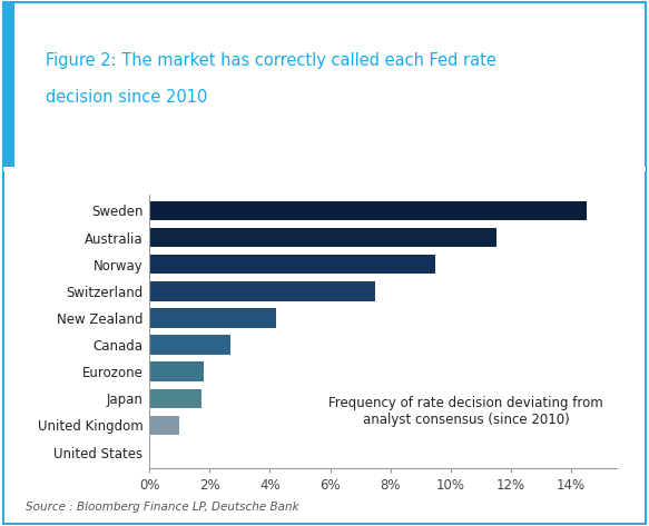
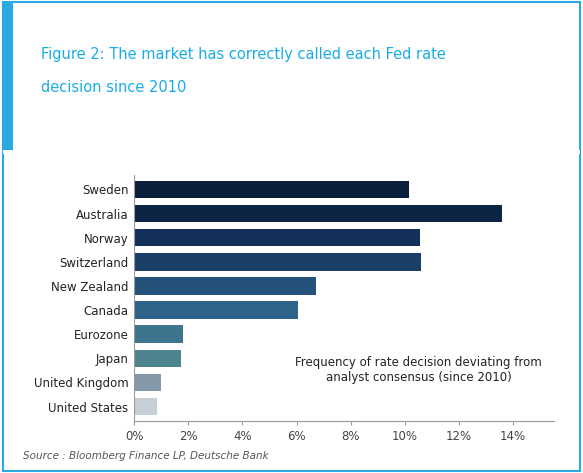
Sweden: 14.50% -> 10.15%
Australia: 11.50% -> 13.60%
Norway: 9.50% -> 10.55%
Switzerland: 7.50% -> 10.60%
New Zealand: 4.20% -> 6.70%
Canada: 2.70% -> 6.05%
United States: 0.05% -> 0.85%
